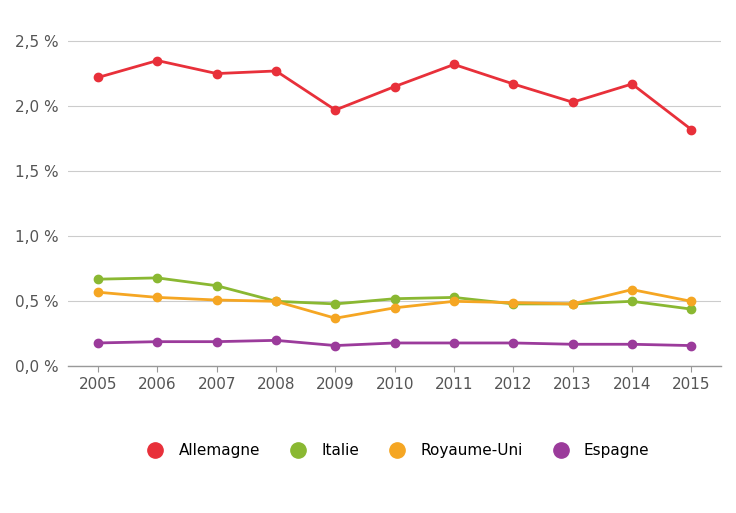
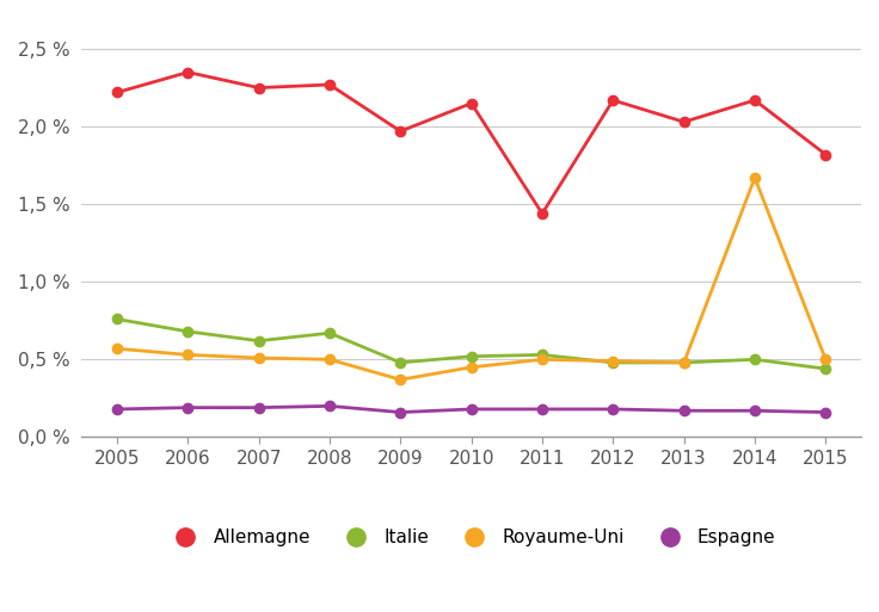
Italie/2005: 0,67 % -> 0,76 %
Italie/2008: 0,50 % -> 0,67 %
Allemagne/2011: 2,32 % -> 1,44 %
Royaume-Uni/2014: 0,59 % -> 1,67 %
